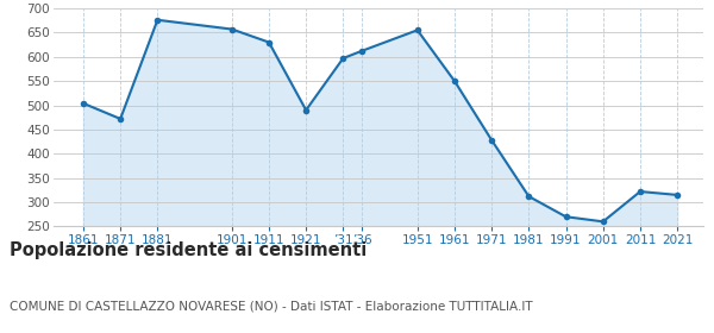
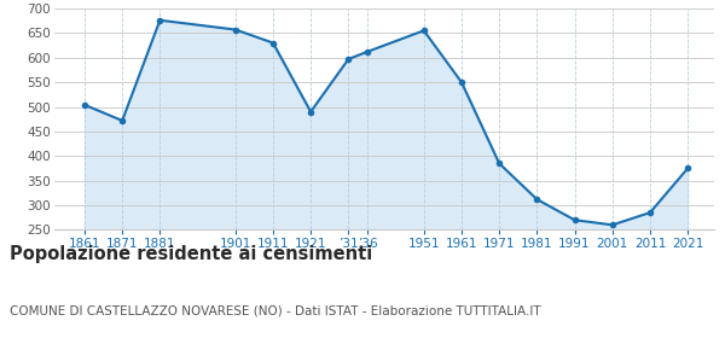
1971: 428 -> 385
2011: 322 -> 285
2021: 315 -> 375
